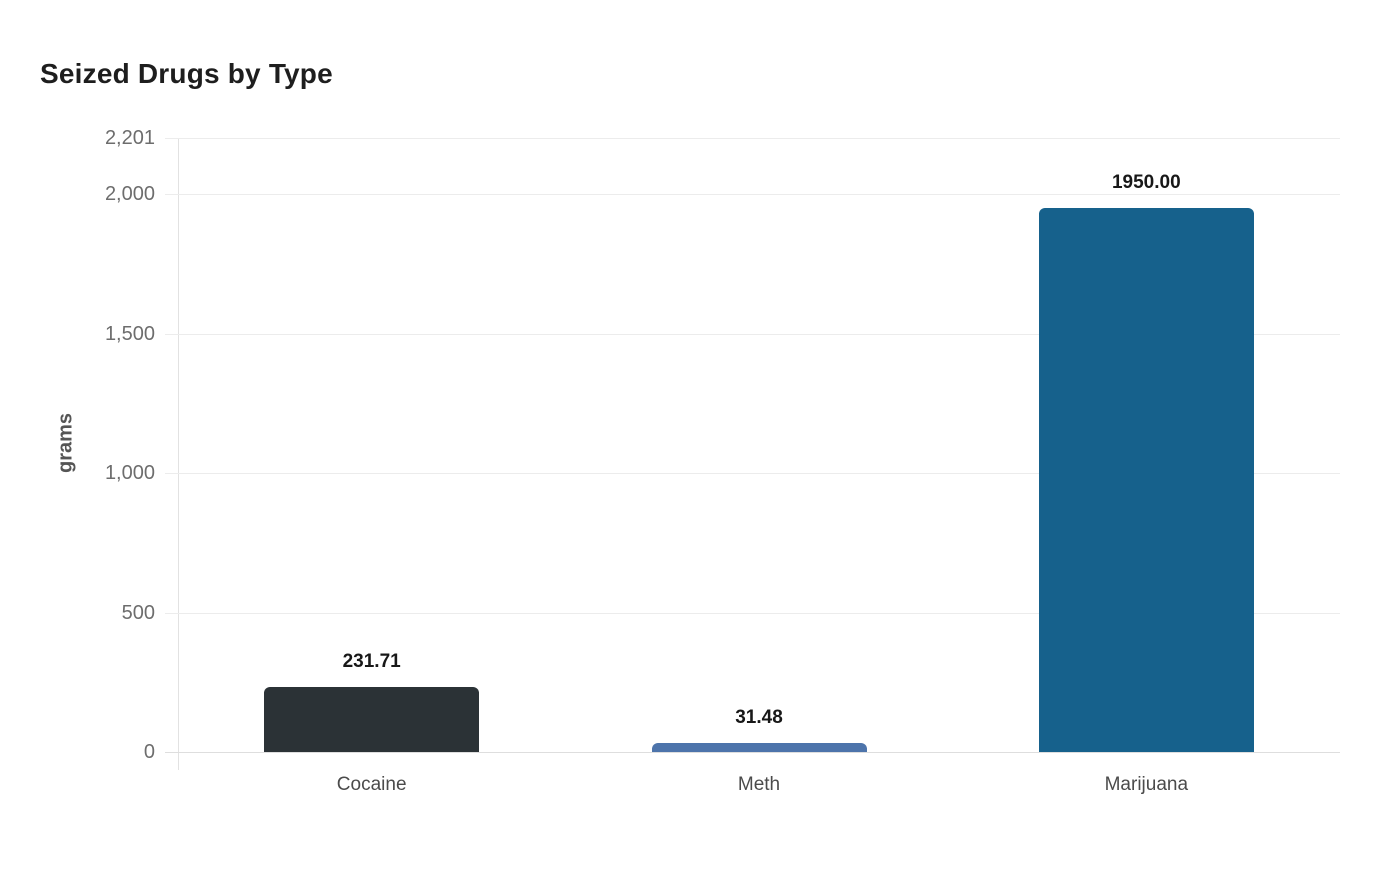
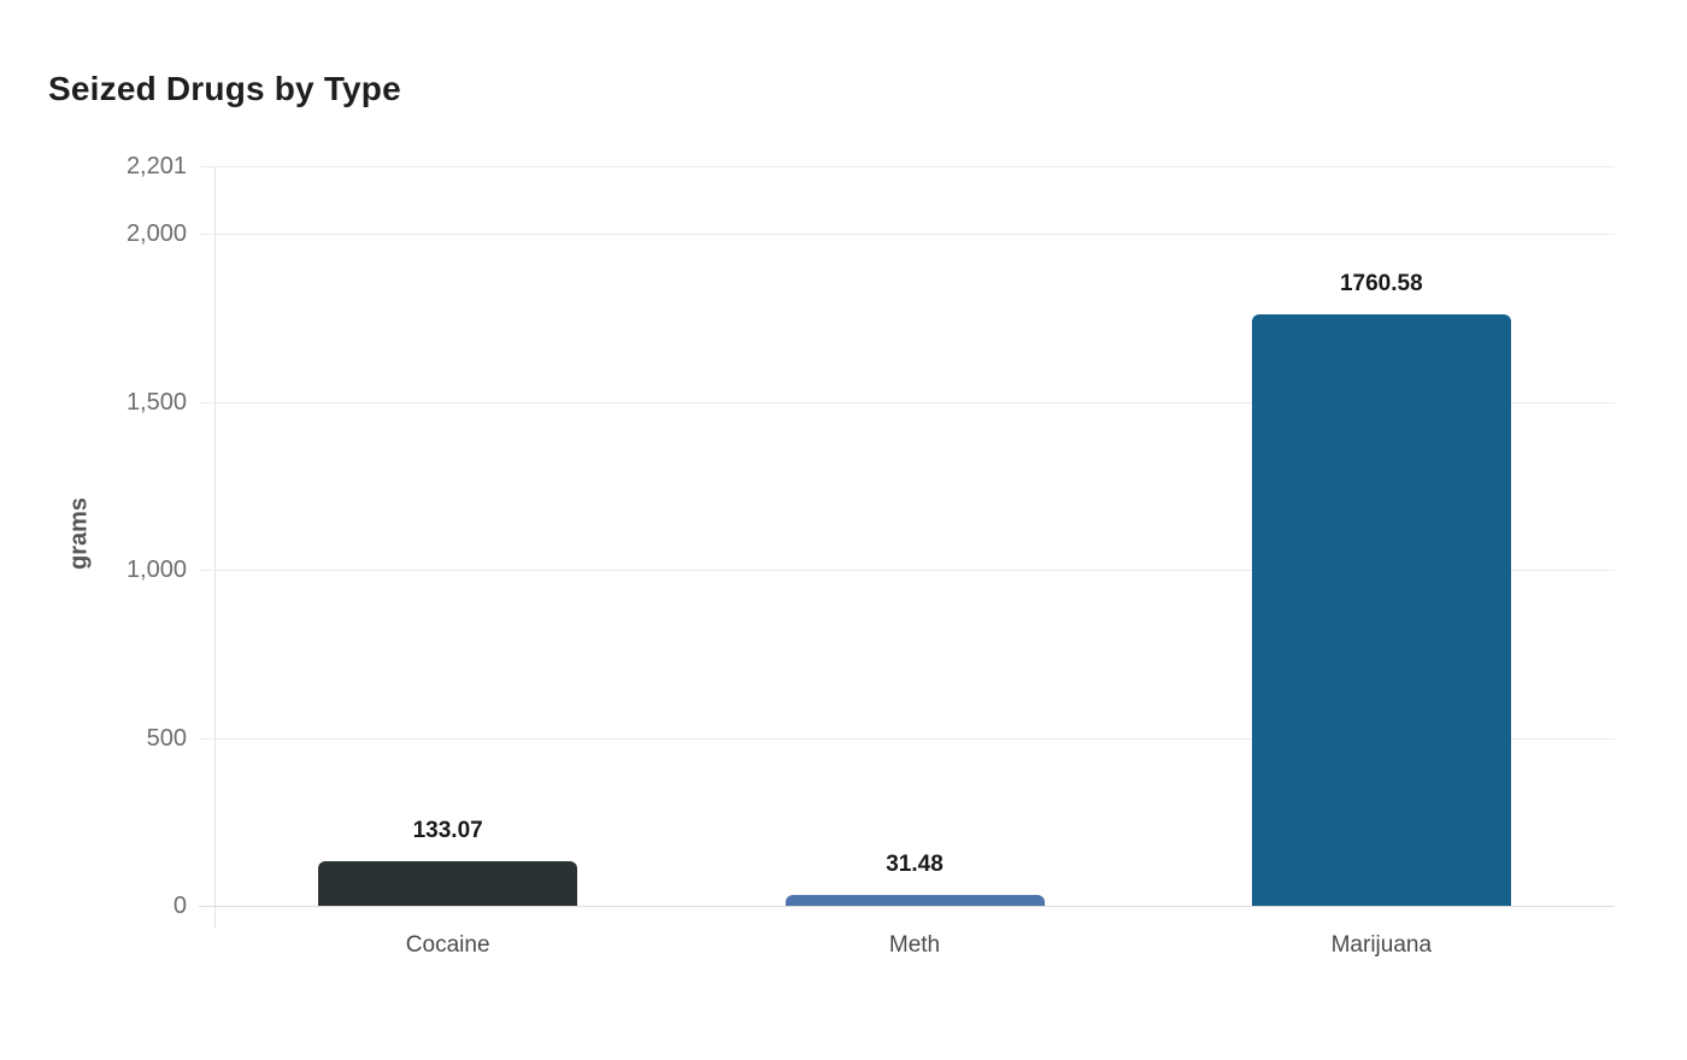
Cocaine: 231.71 -> 133.07
Marijuana: 1950.00 -> 1760.58
